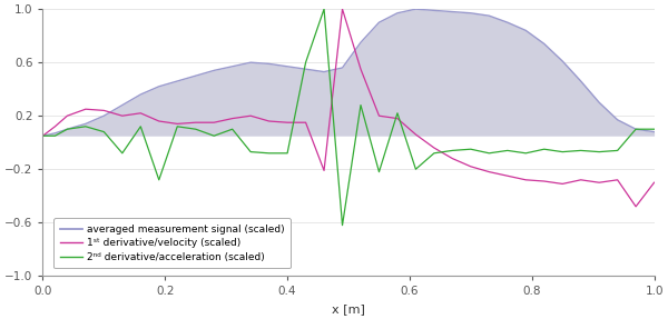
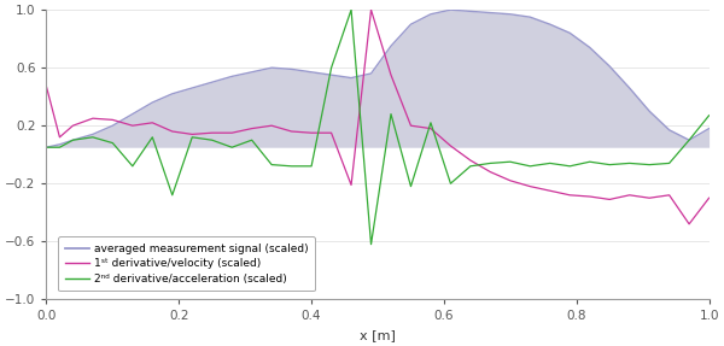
1ˢᵗ derivative/velocity (scaled)/0.0: 0.05 -> 0.47
averaged measurement signal (scaled)/1.0: 0.08 -> 0.18
2ⁿᵈ derivative/acceleration (scaled)/1.0: 0.10 -> 0.27
